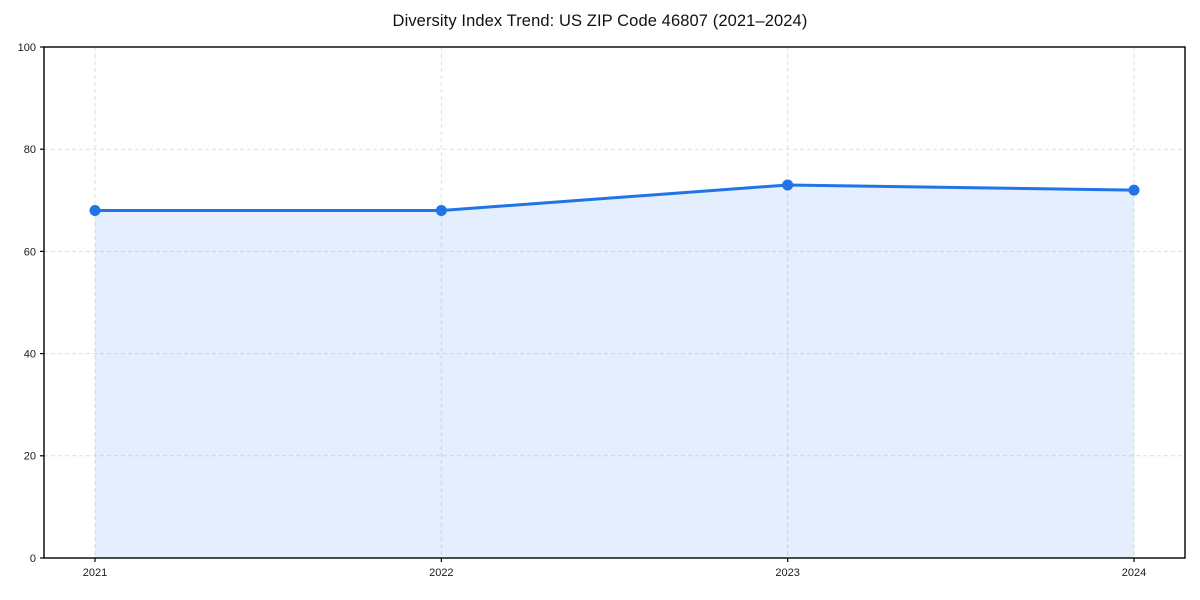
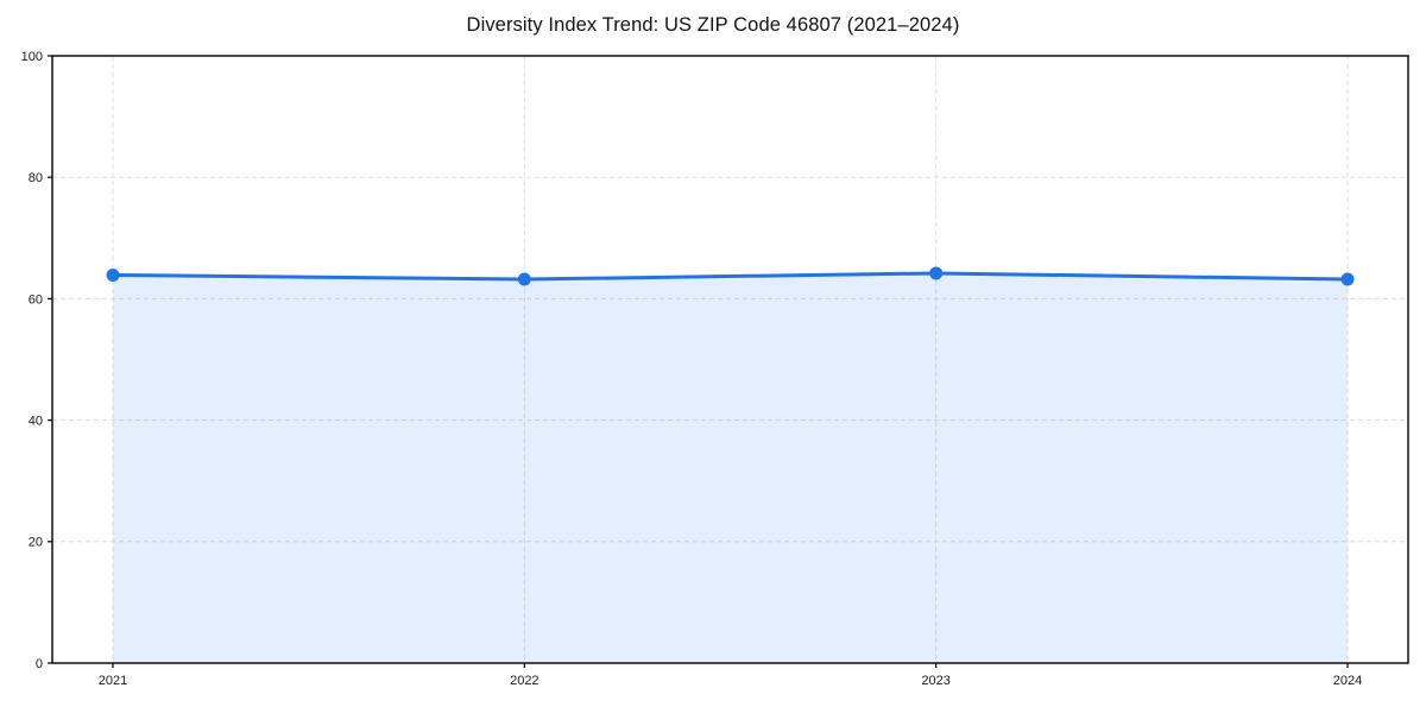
2021: 68 -> 64
2022: 68 -> 63
2023: 73 -> 64
2024: 72 -> 63
